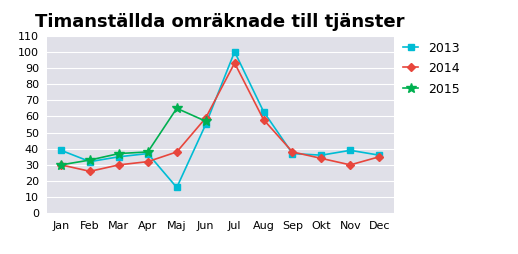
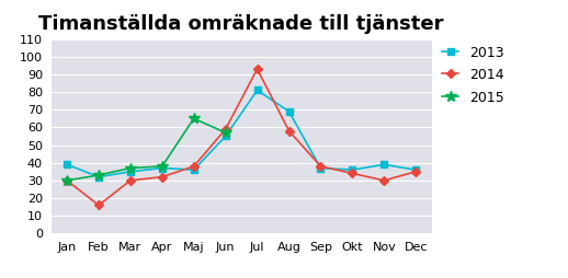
2014/Feb: 26 -> 16
2013/Maj: 16 -> 36
2013/Jul: 100 -> 81
2013/Aug: 63 -> 69
